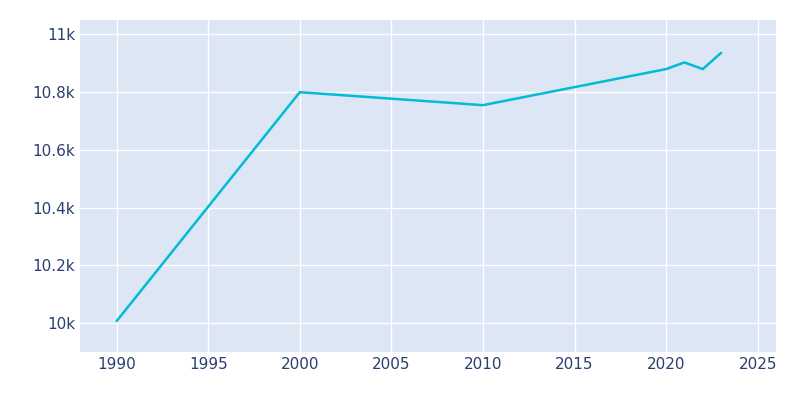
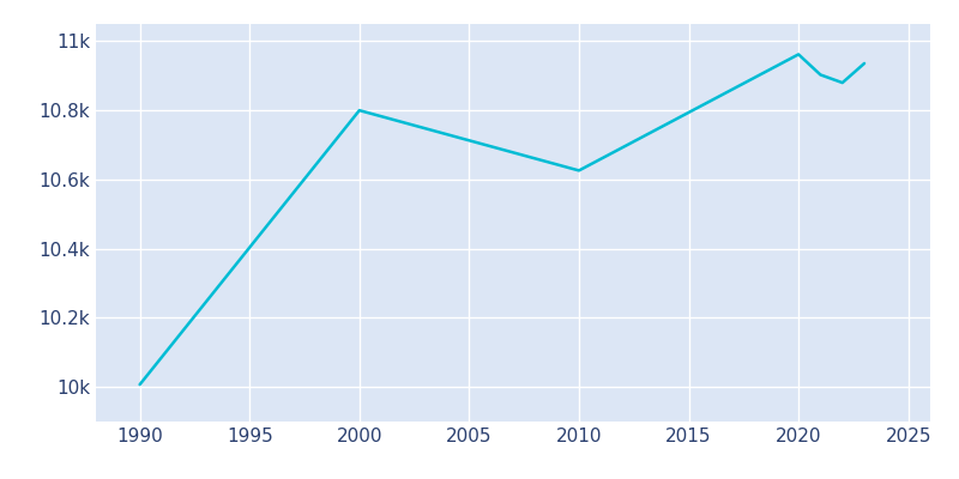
2010: 10.755k -> 10.626k
2020: 10.880k -> 10.962k
